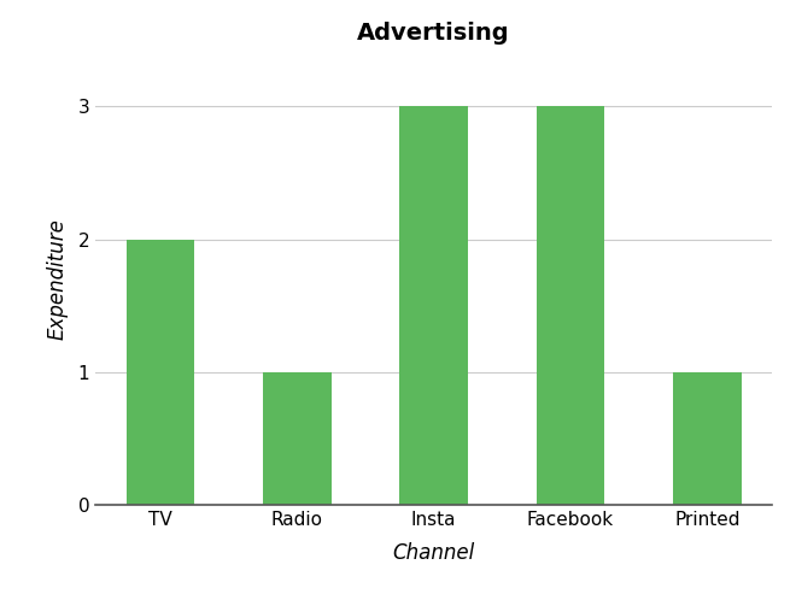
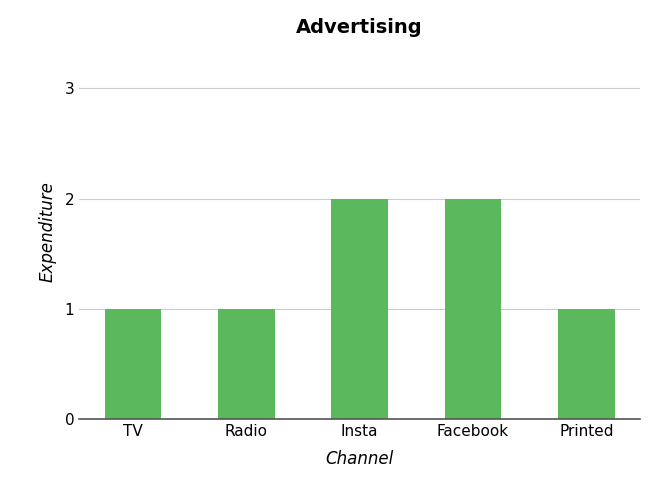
TV: 2 -> 1
Insta: 3 -> 2
Facebook: 3 -> 2
